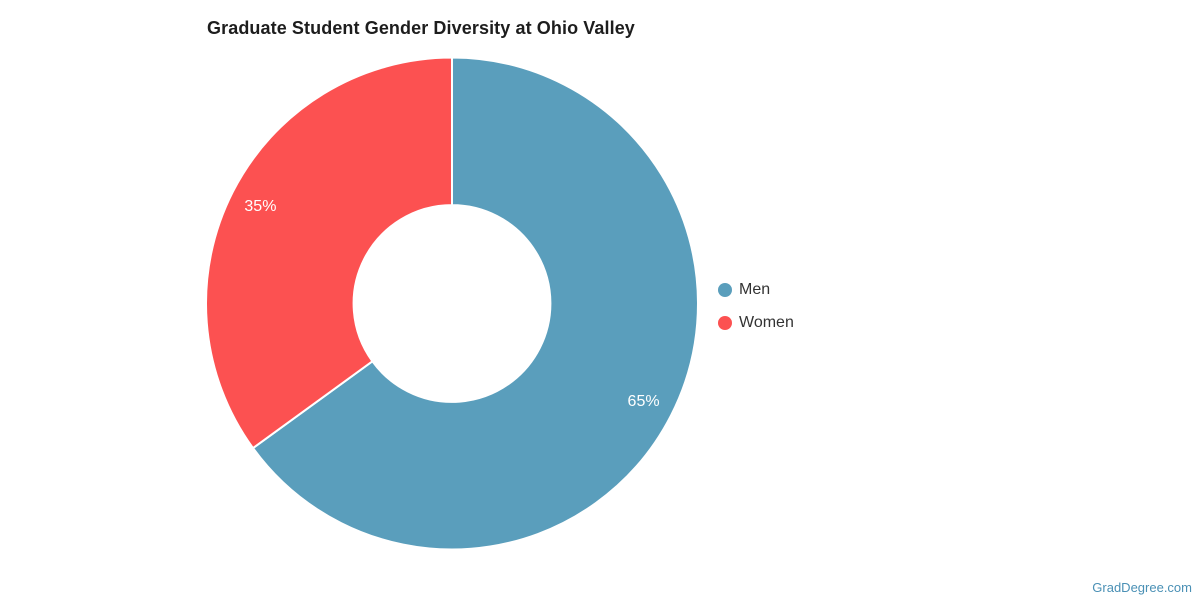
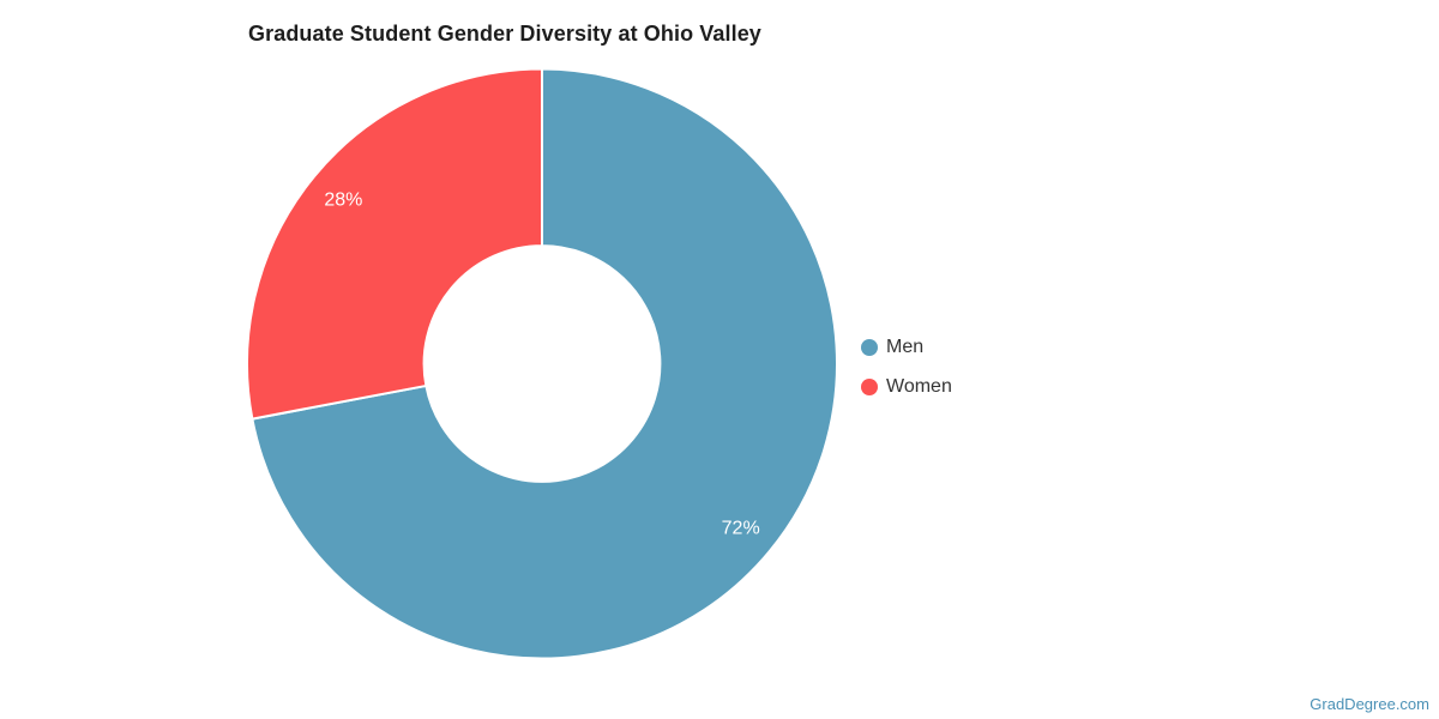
Men: 65% -> 72%
Women: 35% -> 28%
